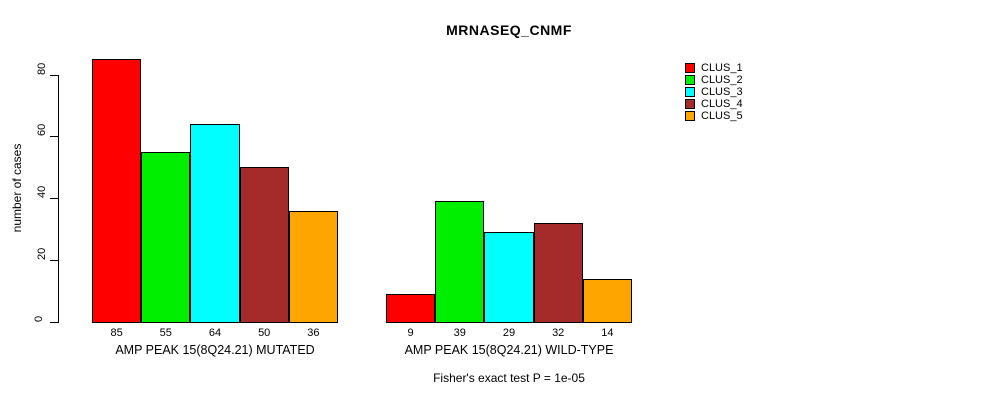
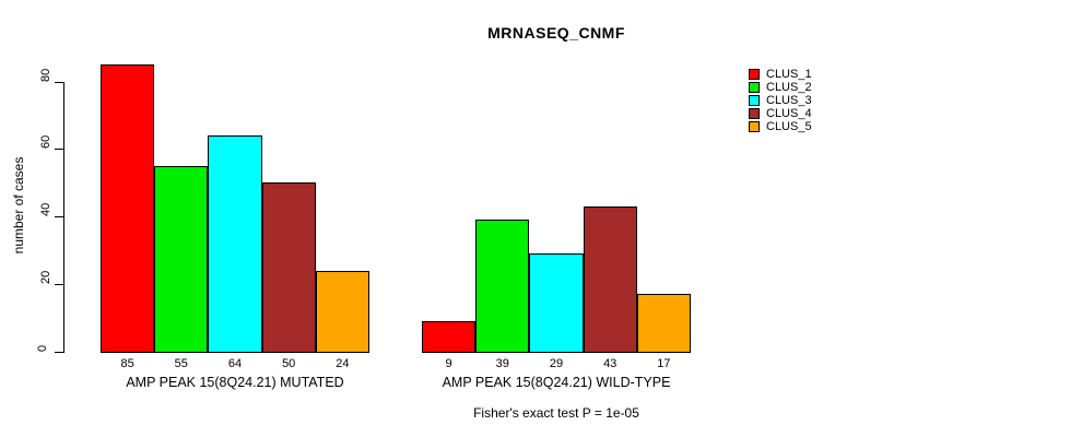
CLUS_5/AMP PEAK 15(8Q24.21) MUTATED: 36 -> 24
CLUS_4/AMP PEAK 15(8Q24.21) WILD-TYPE: 32 -> 43
CLUS_5/AMP PEAK 15(8Q24.21) WILD-TYPE: 14 -> 17
